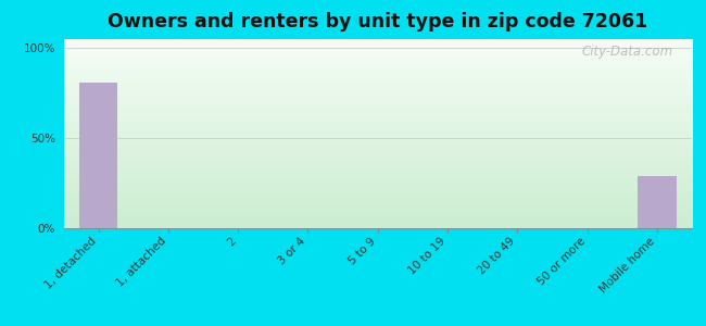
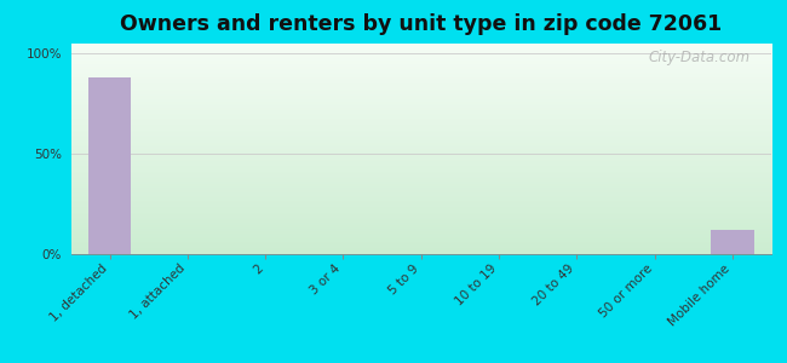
1, detached: 81% -> 88%
Mobile home: 29% -> 12%
